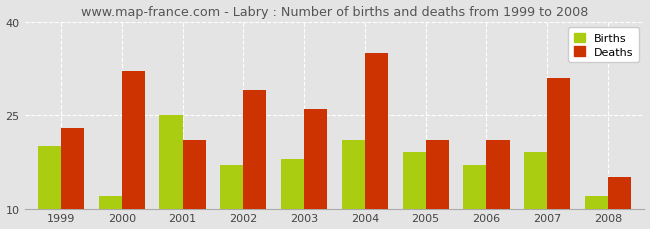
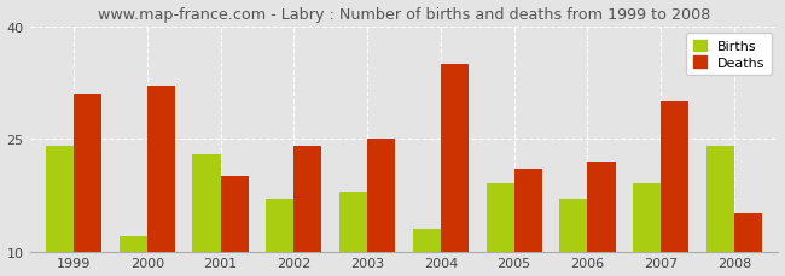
Births/1999: 20 -> 24
Deaths/1999: 23 -> 31
Births/2001: 25 -> 23
Deaths/2001: 21 -> 20
Deaths/2002: 29 -> 24
Deaths/2003: 26 -> 25
Births/2004: 21 -> 13
Deaths/2006: 21 -> 22
Deaths/2007: 31 -> 30
Births/2008: 12 -> 24
